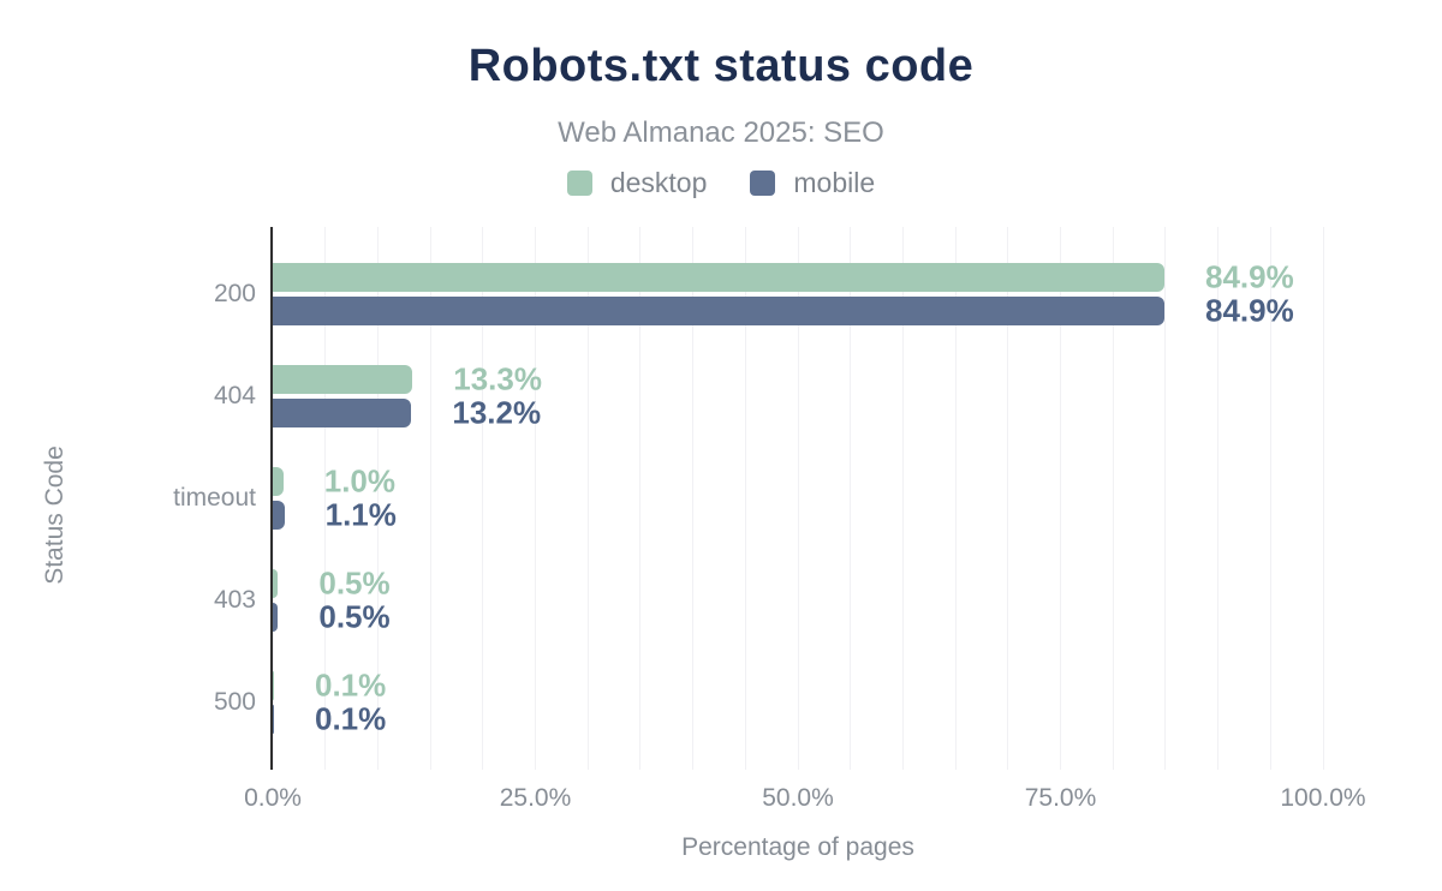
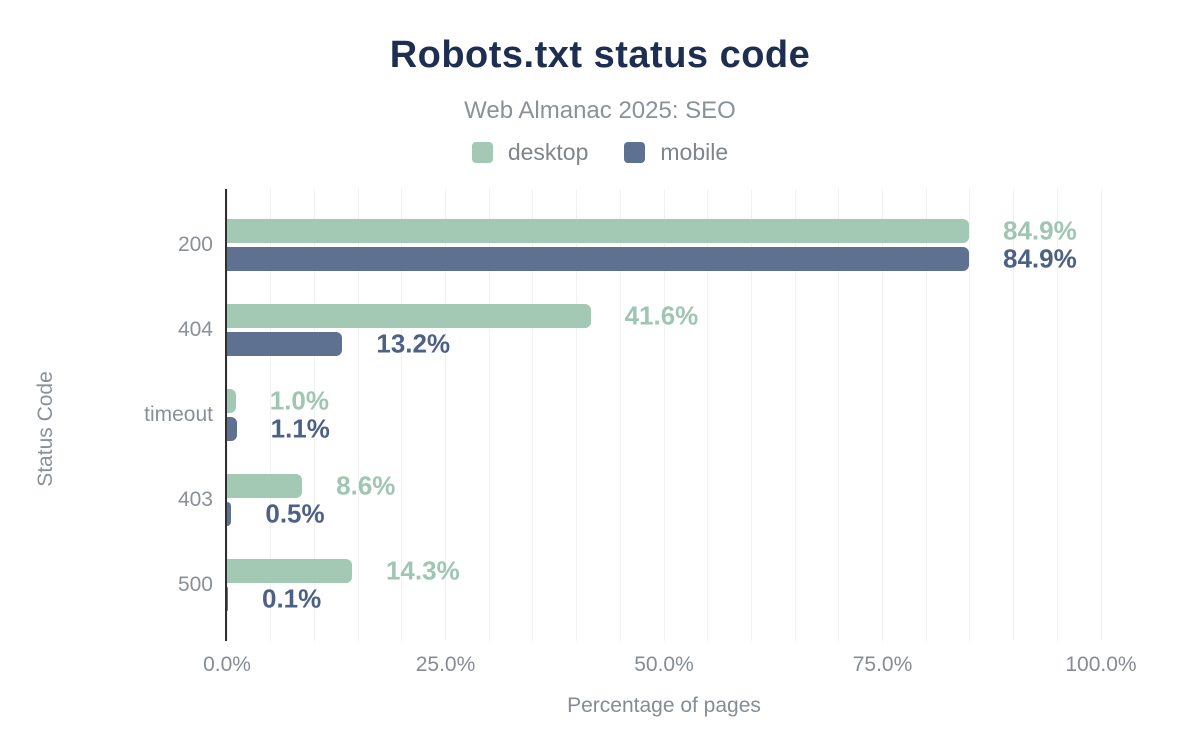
desktop/404: 13.3% -> 41.6%
desktop/403: 0.5% -> 8.6%
desktop/500: 0.1% -> 14.3%
